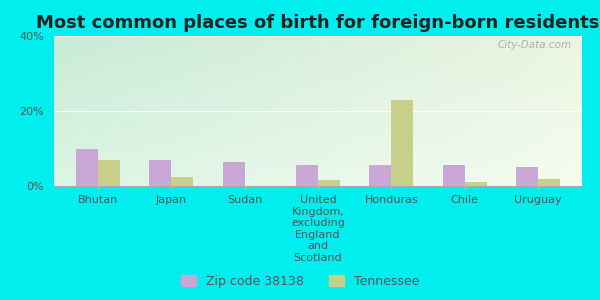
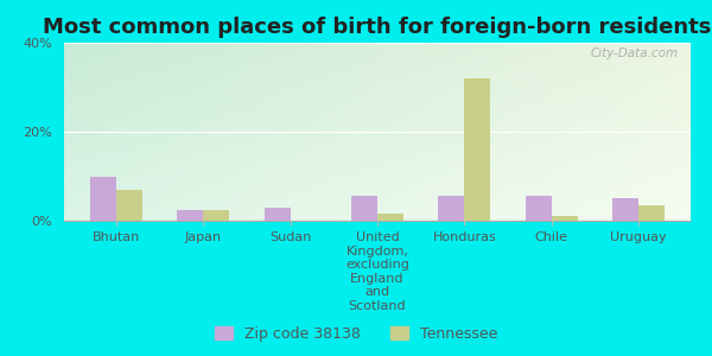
Zip code 38138/Japan: 7.0% -> 2.5%
Zip code 38138/Sudan: 6.5% -> 3.0%
Tennessee/Honduras: 23.0% -> 32.0%
Tennessee/Uruguay: 2.0% -> 3.5%
